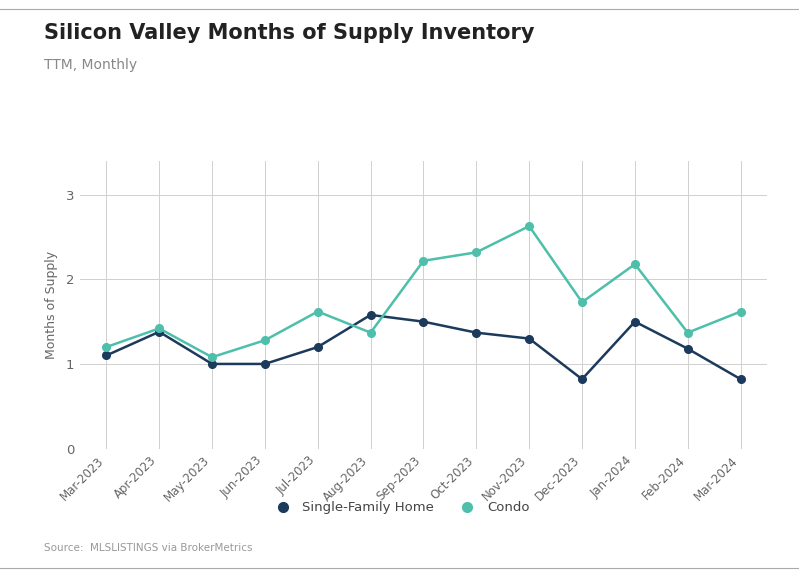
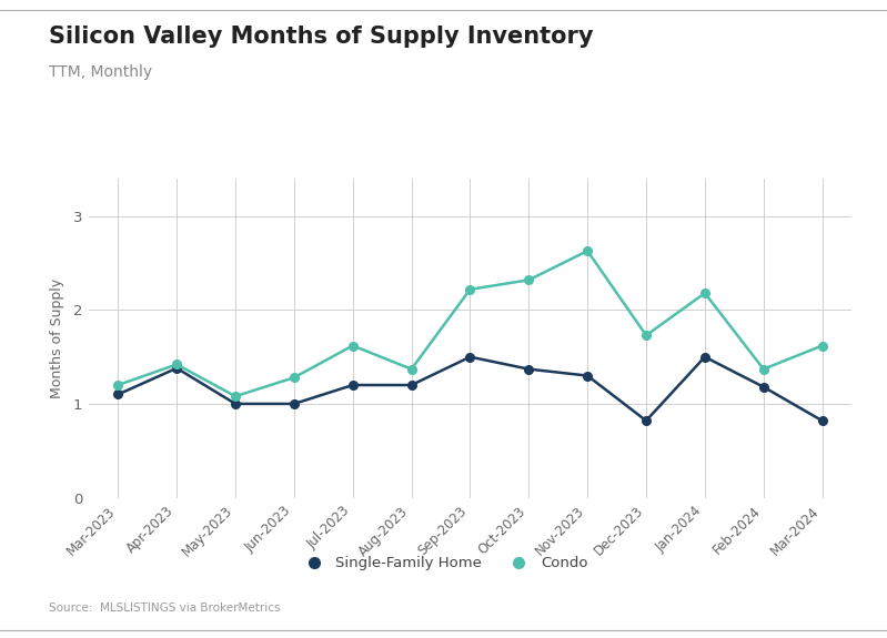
Single-Family Home/Aug-2023: 1.58 -> 1.20
